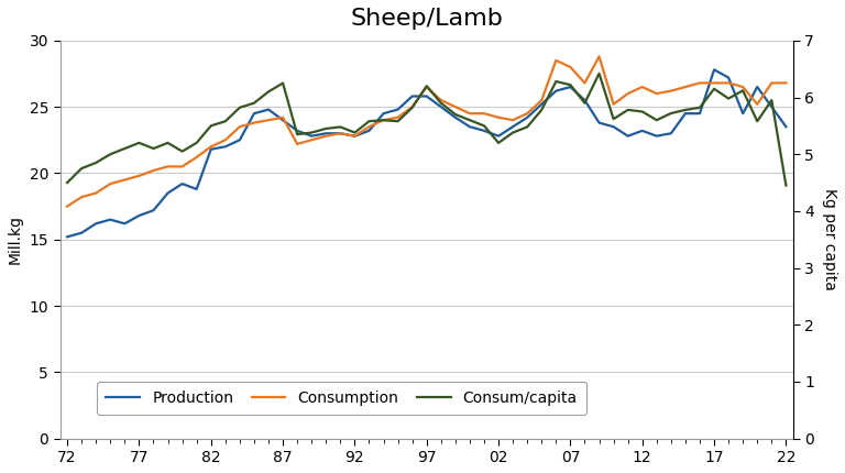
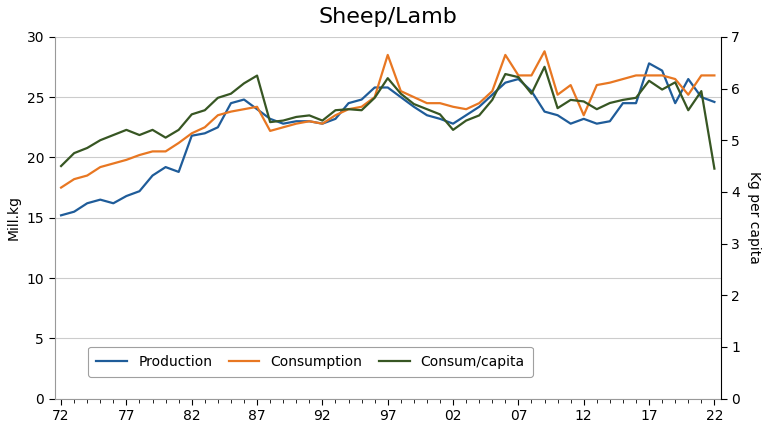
Consumption/97: 26.5 -> 28.5
Consumption/07: 28.0 -> 26.8
Consumption/12: 26.5 -> 23.5
Production/22: 23.5 -> 24.6
